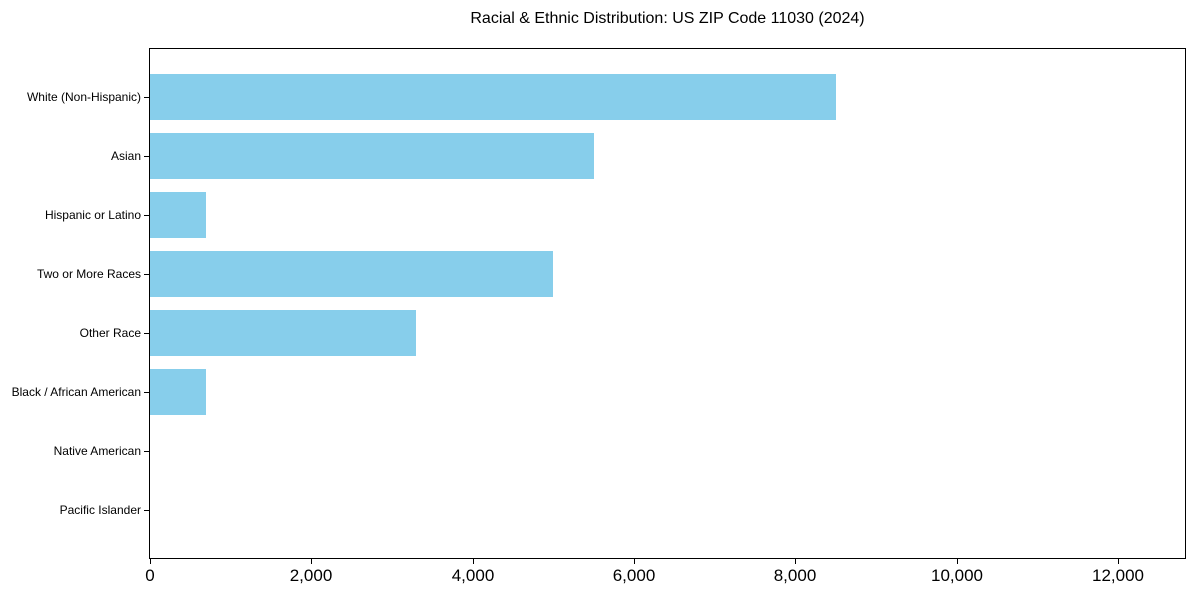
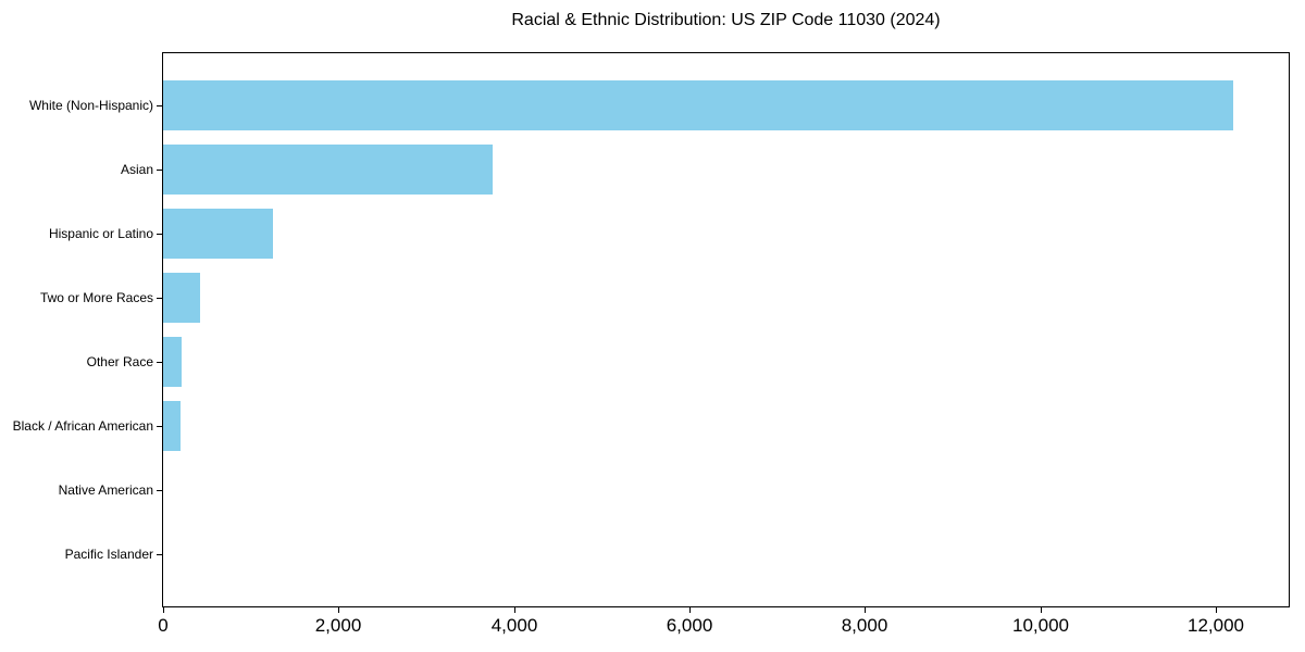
White (Non-Hispanic): 8500 -> 12200
Asian: 5500 -> 3800
Hispanic or Latino: 700 -> 1200
Two or More Races: 5000 -> 400
Other Race: 3300 -> 200
Black / African American: 700 -> 200
